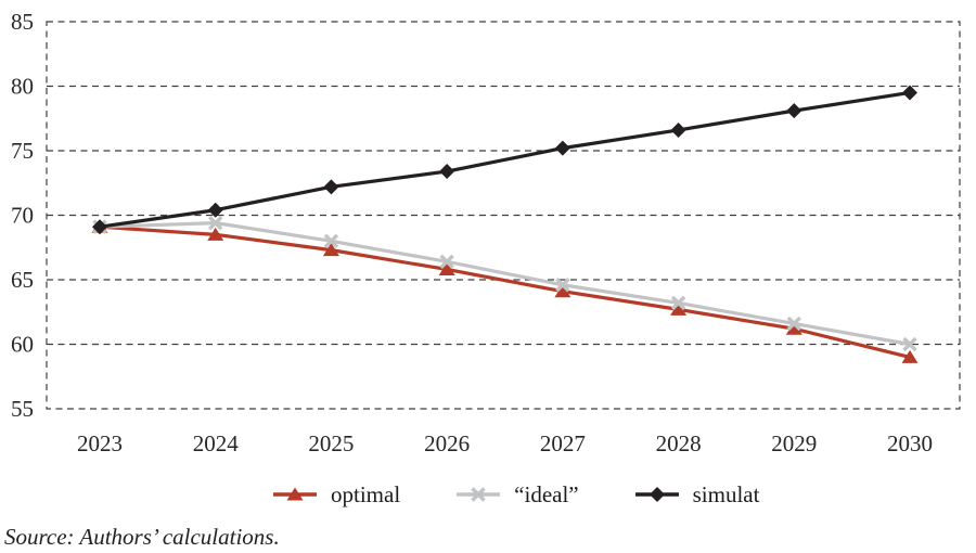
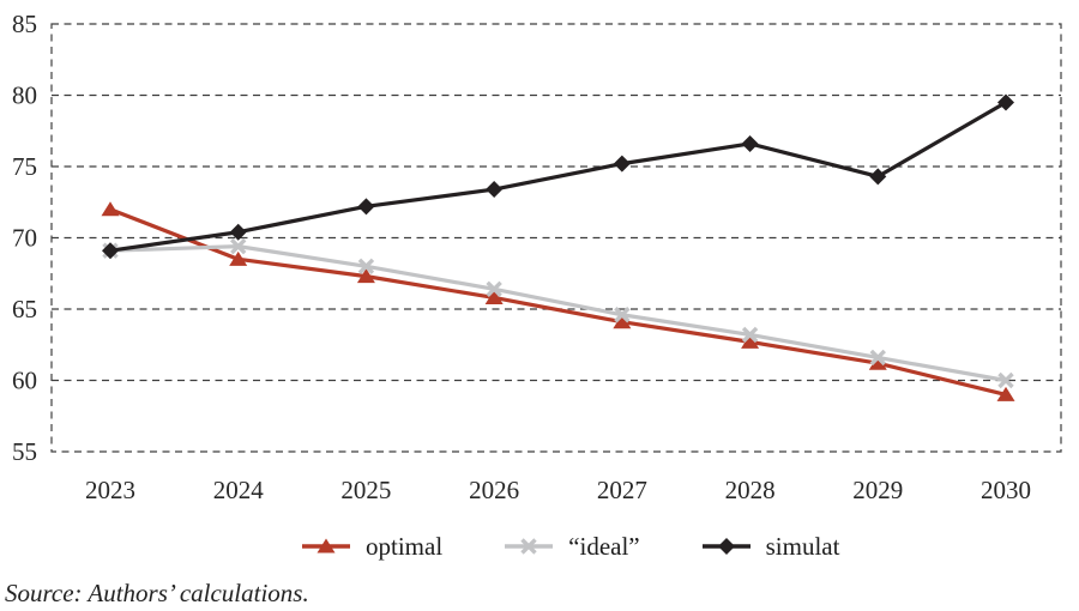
optimal/2023: 69.1 -> 72.0
simulat/2029: 78.1 -> 74.3
